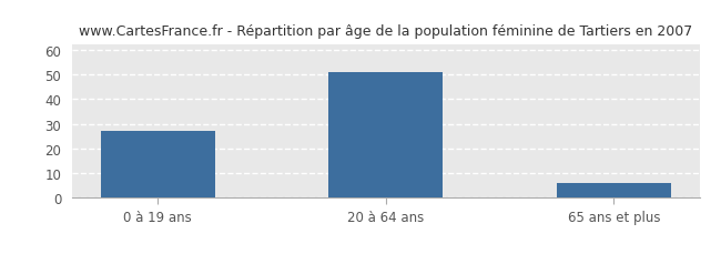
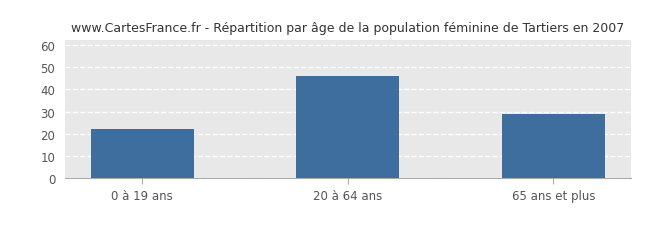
0 à 19 ans: 27 -> 22
20 à 64 ans: 51 -> 46
65 ans et plus: 6 -> 29
